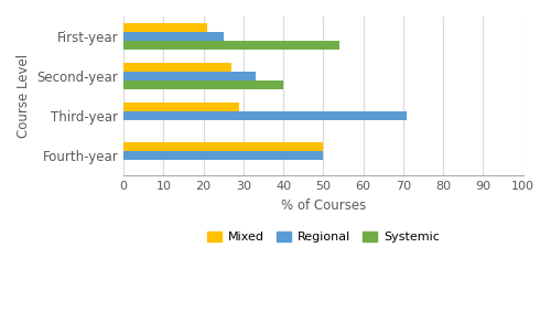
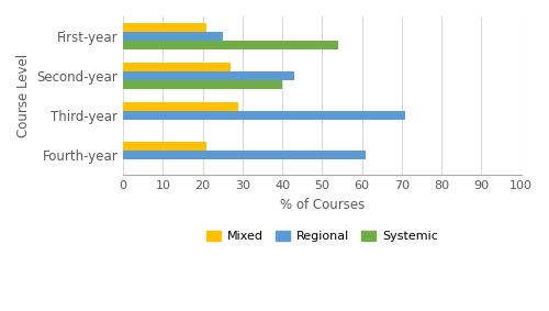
Regional/Second-year: 33 -> 43
Mixed/Fourth-year: 50 -> 21
Regional/Fourth-year: 50 -> 61
